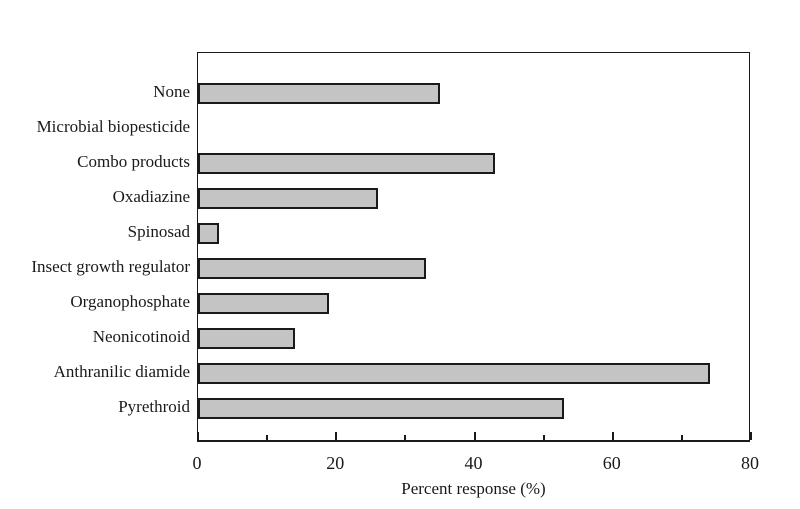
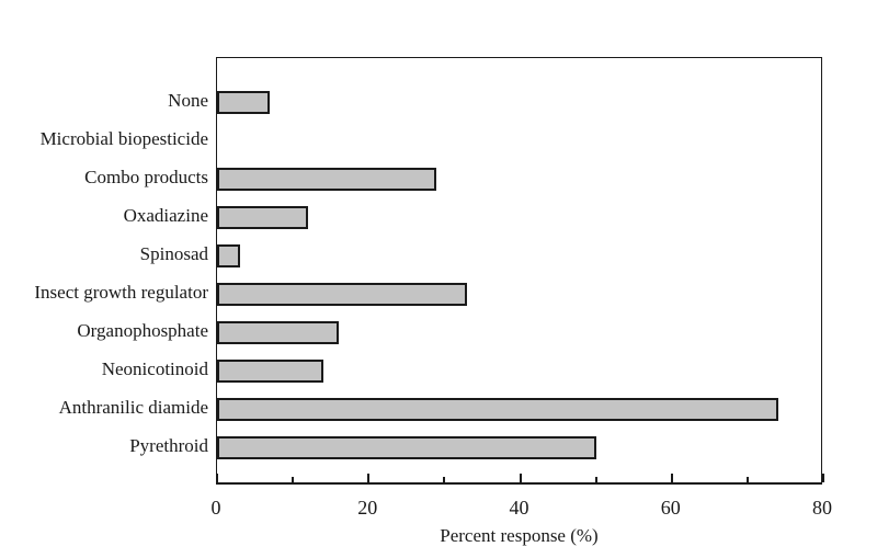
None: 35 -> 7
Combo products: 43 -> 29
Oxadiazine: 26 -> 12
Organophosphate: 19 -> 16
Pyrethroid: 53 -> 50
